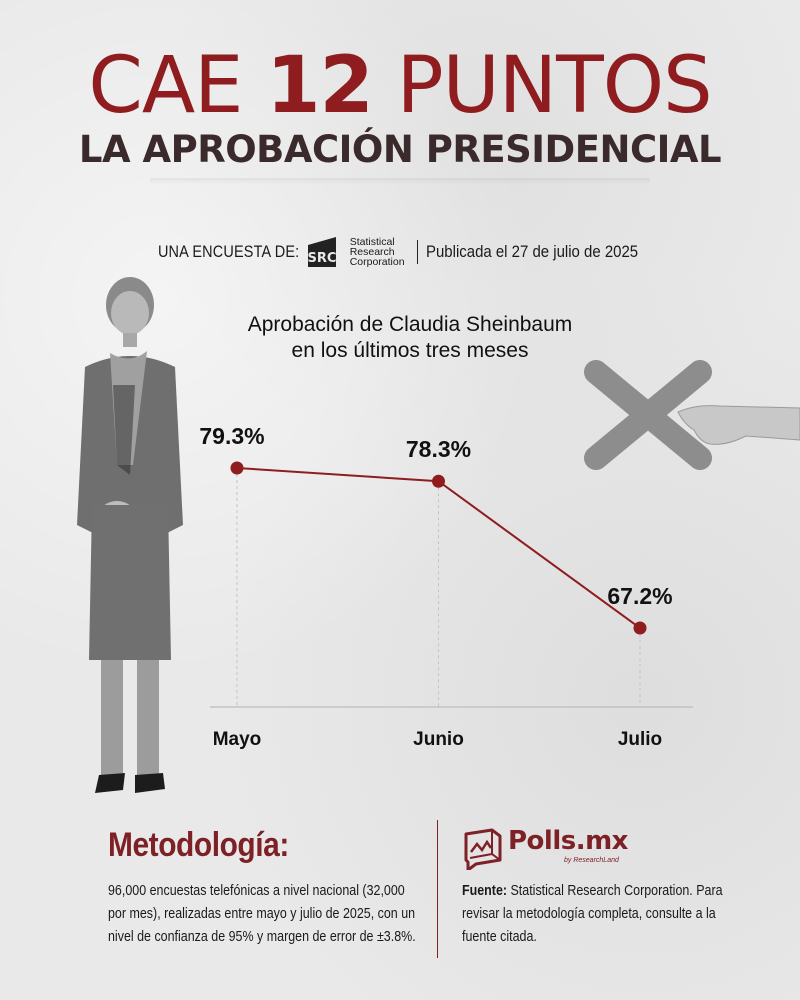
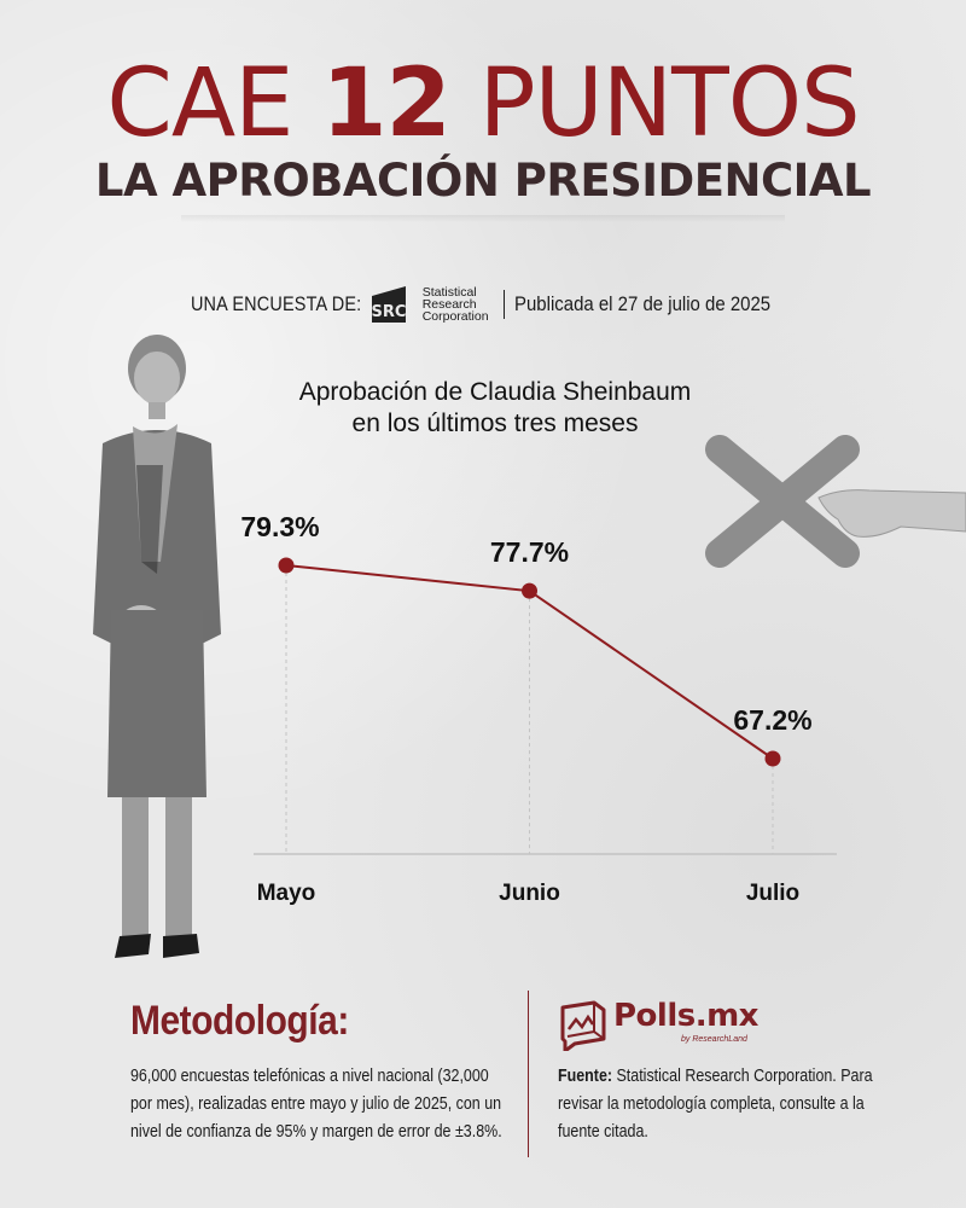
Junio: 78.3% -> 77.7%
